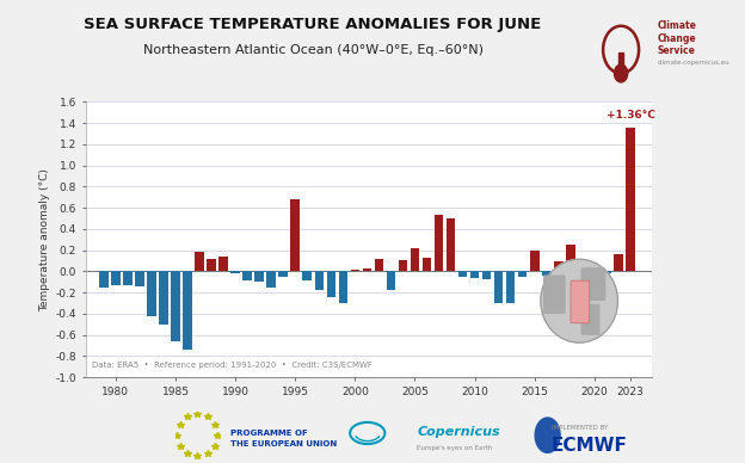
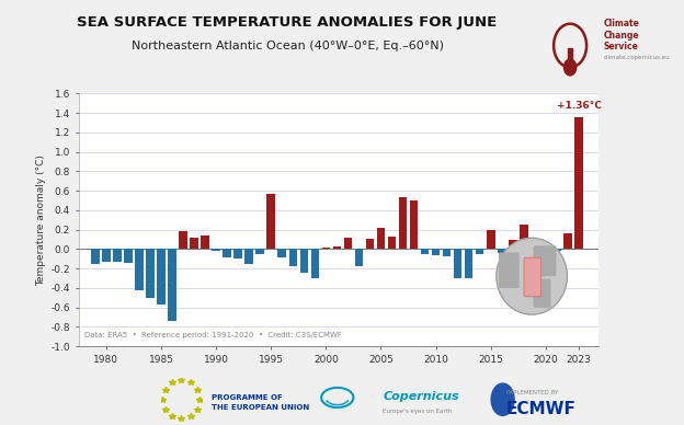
1985: -0.66 -> -0.57
1995: 0.68 -> 0.57
